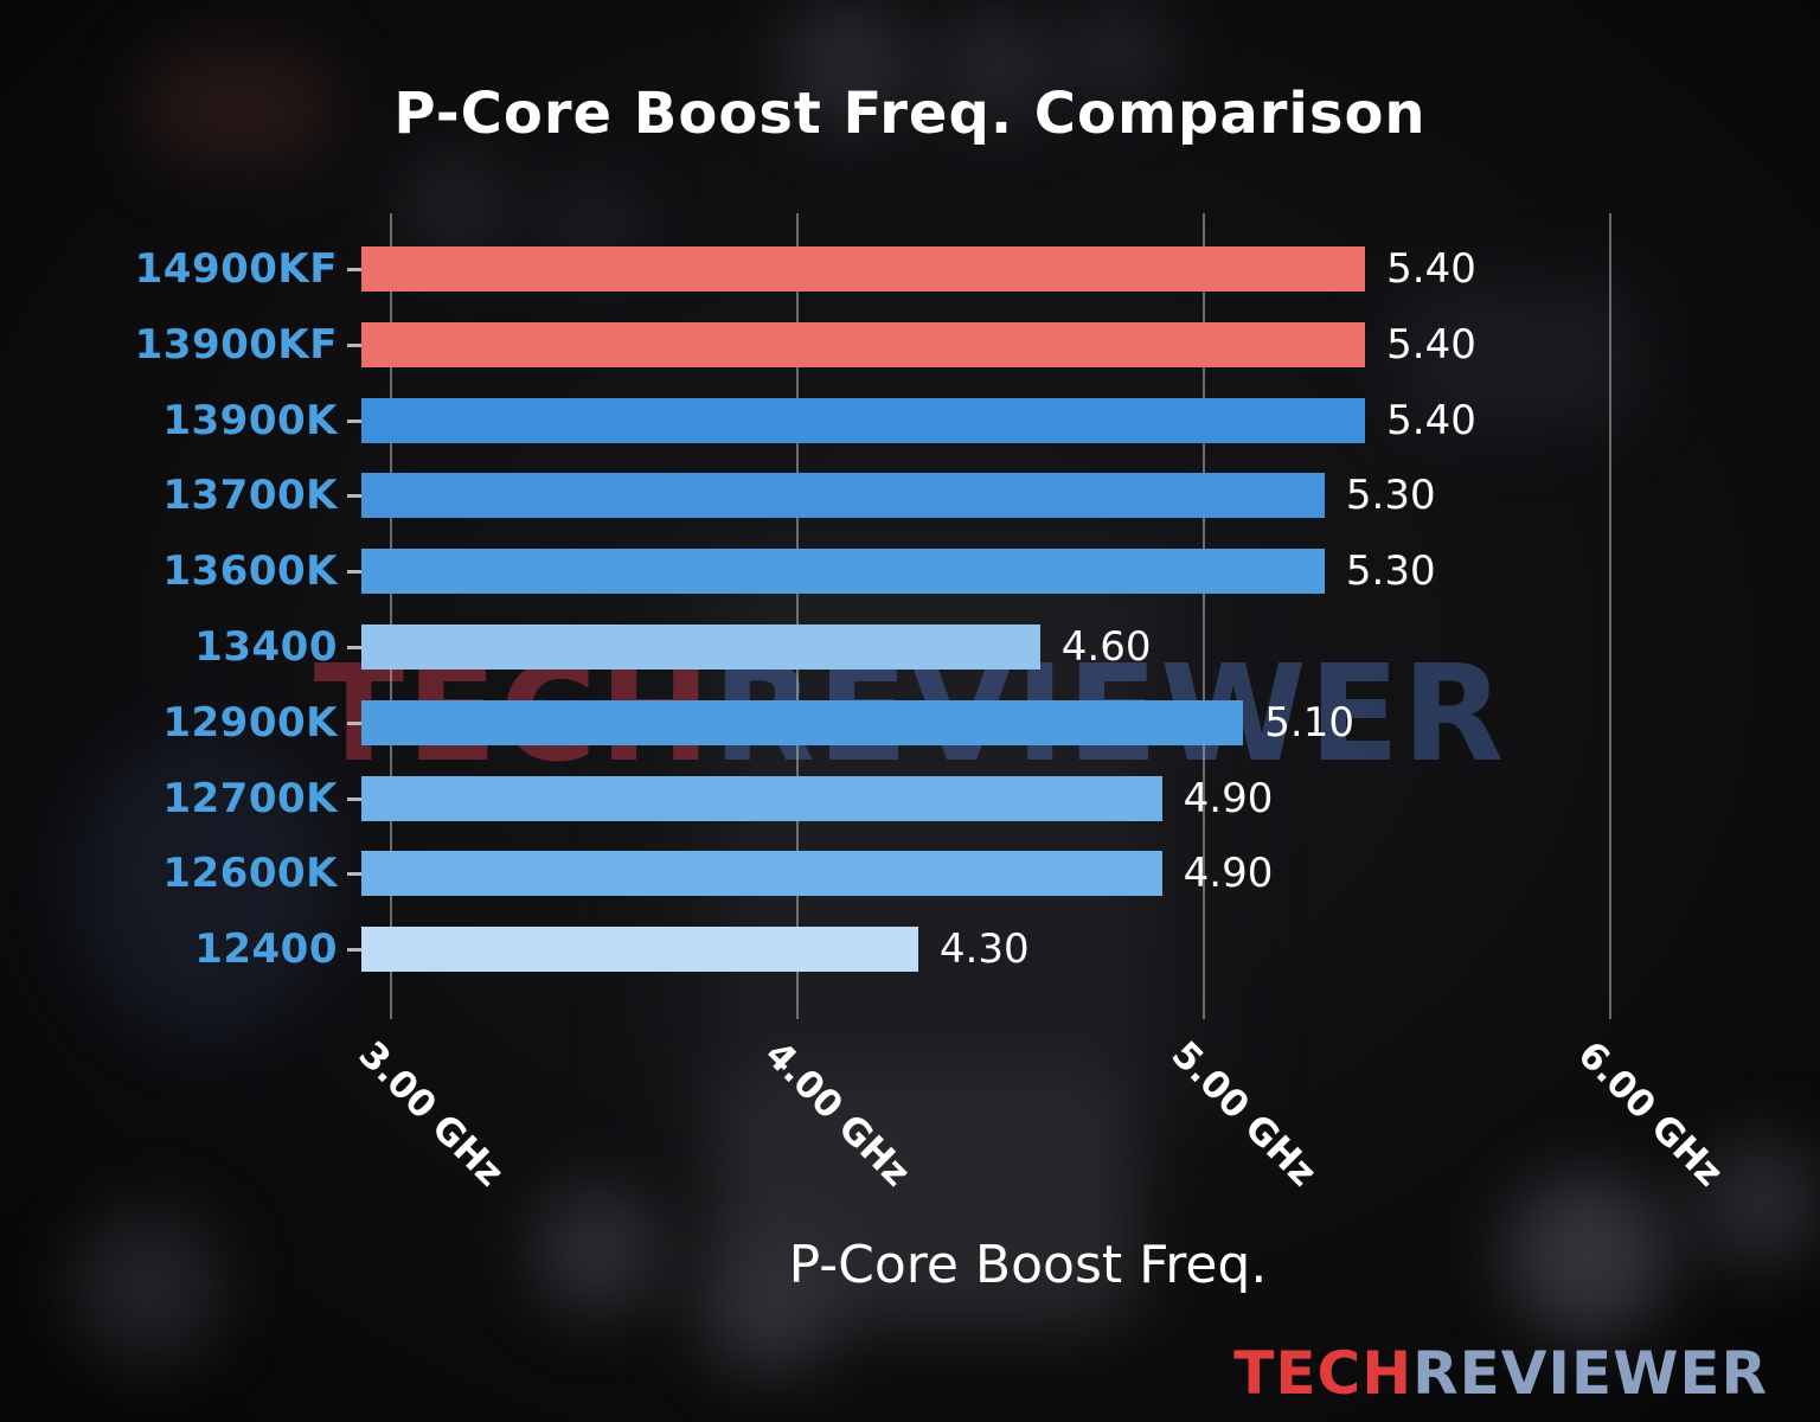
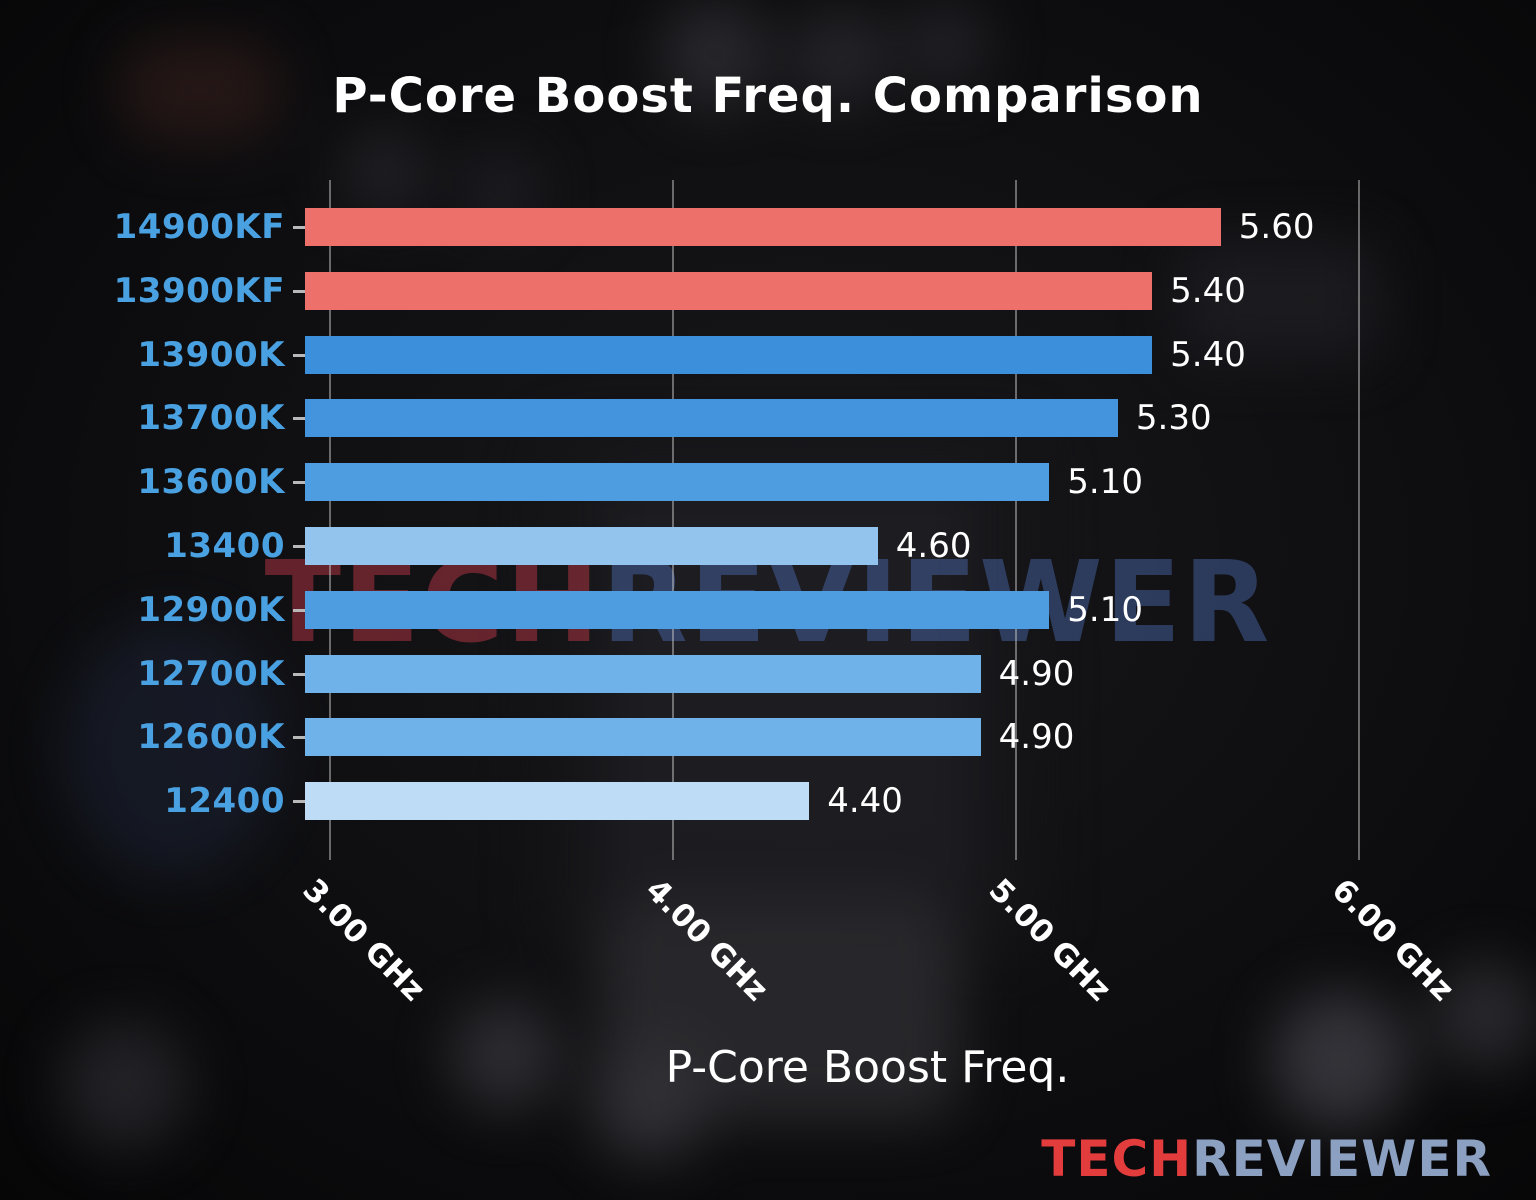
14900KF: 5.40 -> 5.60
13600K: 5.30 -> 5.10
12400: 4.30 -> 4.40
